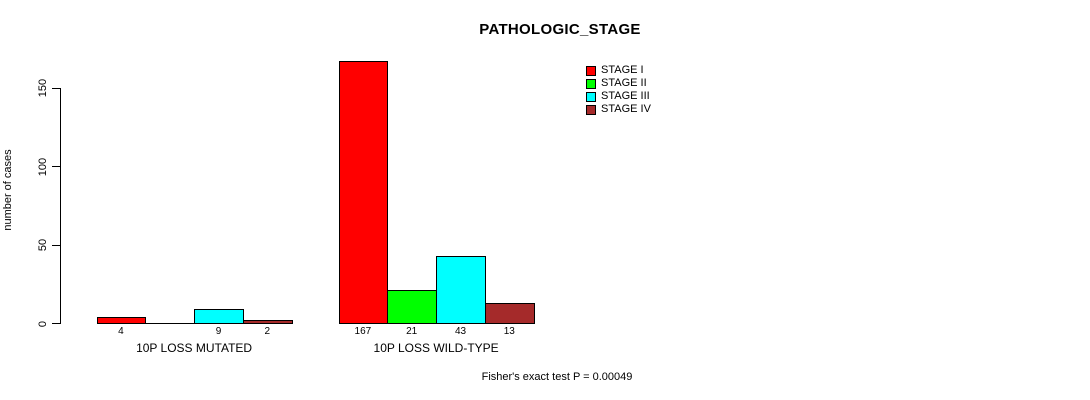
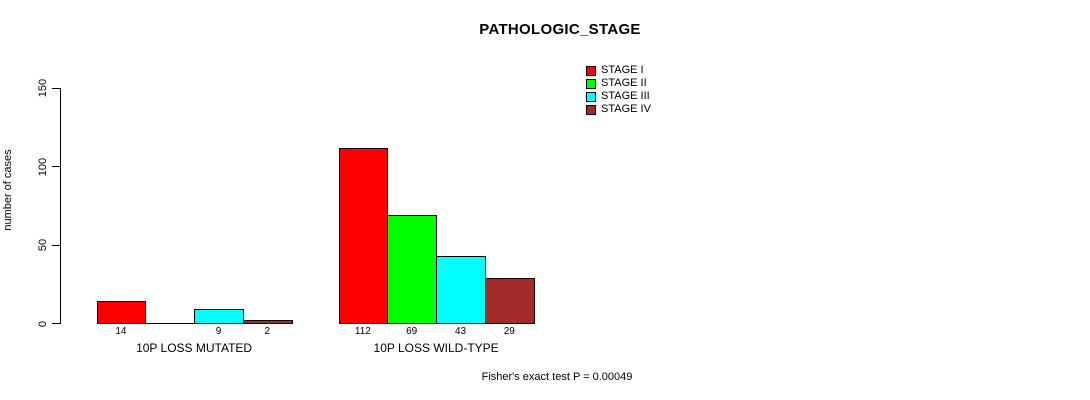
STAGE I/10P LOSS MUTATED: 4 -> 14
STAGE I/10P LOSS WILD-TYPE: 167 -> 112
STAGE II/10P LOSS WILD-TYPE: 21 -> 69
STAGE IV/10P LOSS WILD-TYPE: 13 -> 29
